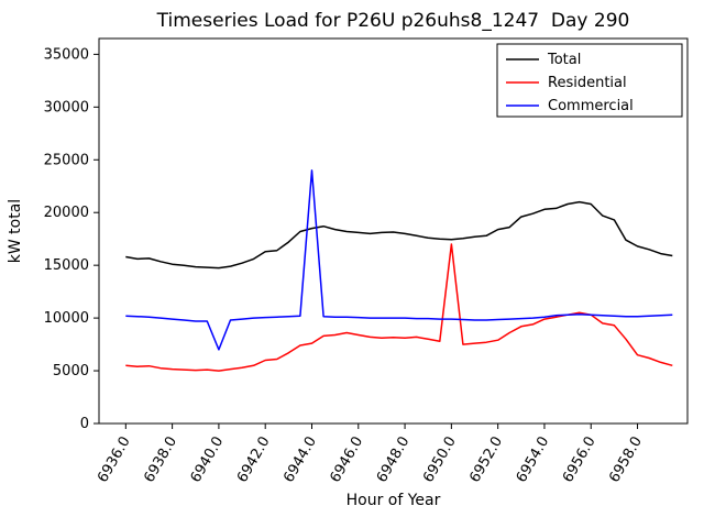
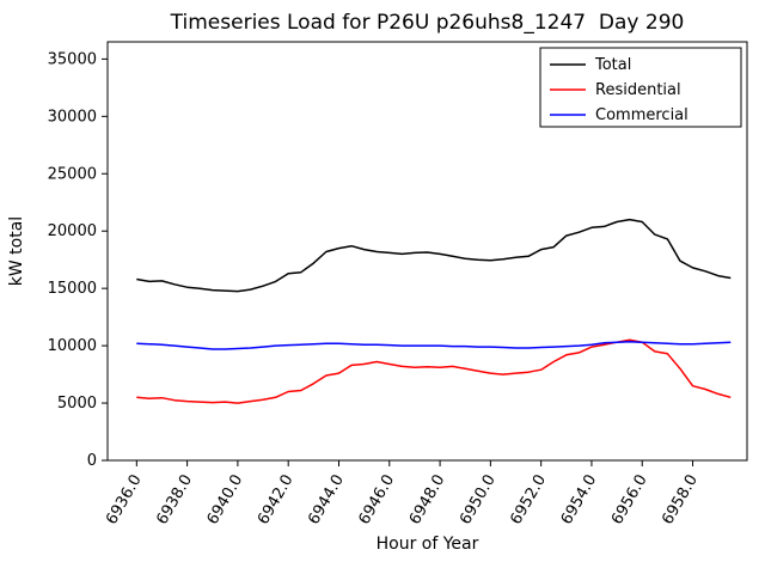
Commercial/6940.0: 7000 -> 10000
Commercial/6944.0: 24000 -> 10000
Residential/6950.0: 17000 -> 8000
